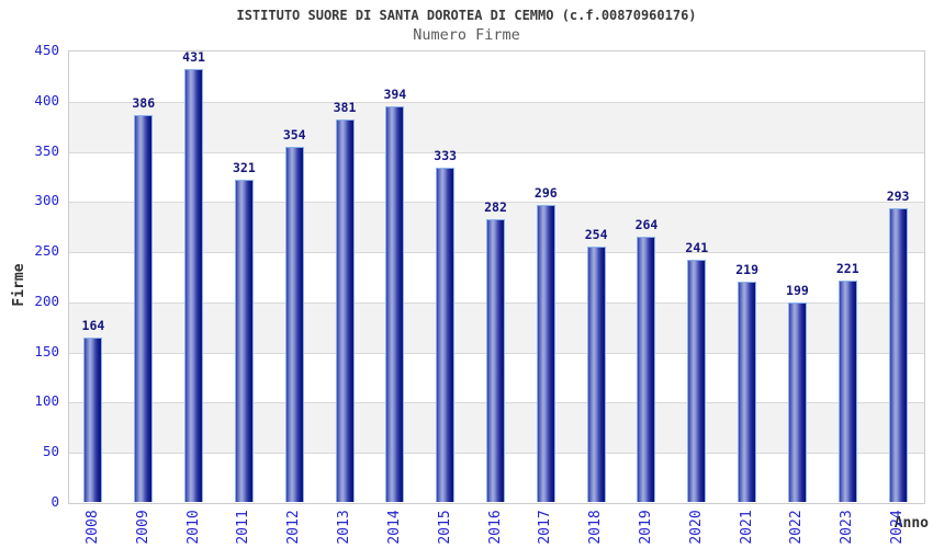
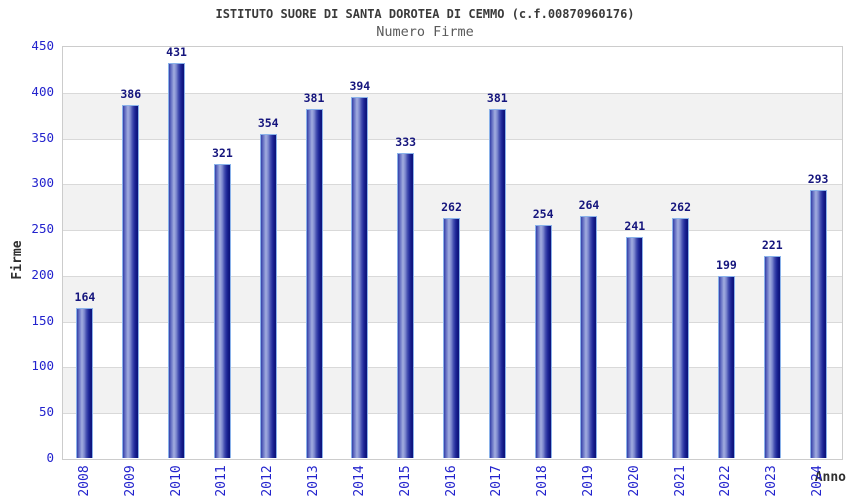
2016: 282 -> 262
2017: 296 -> 381
2021: 219 -> 262
